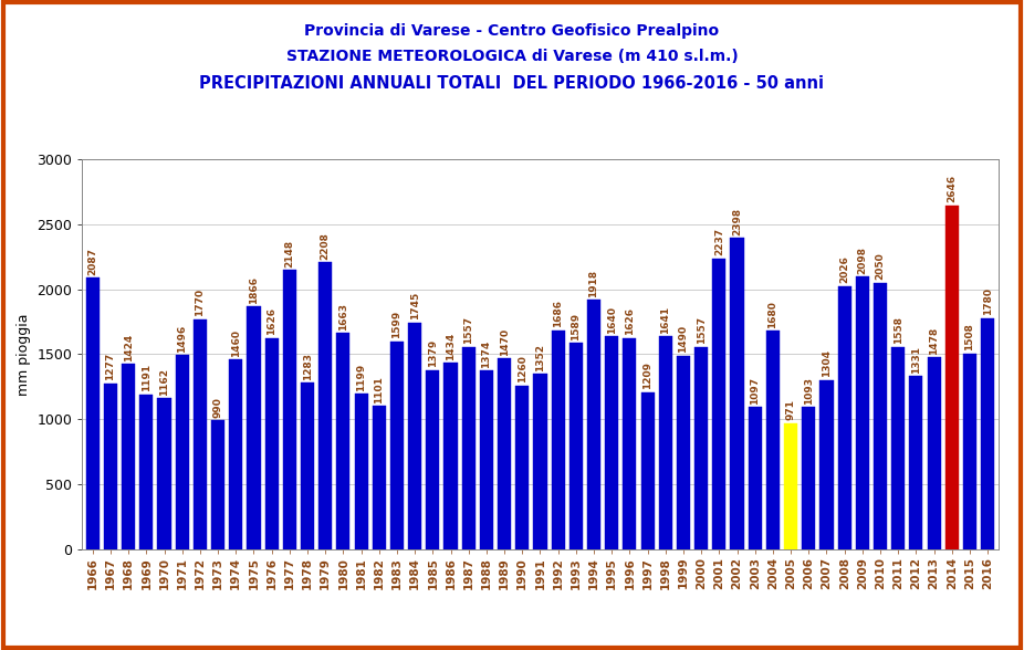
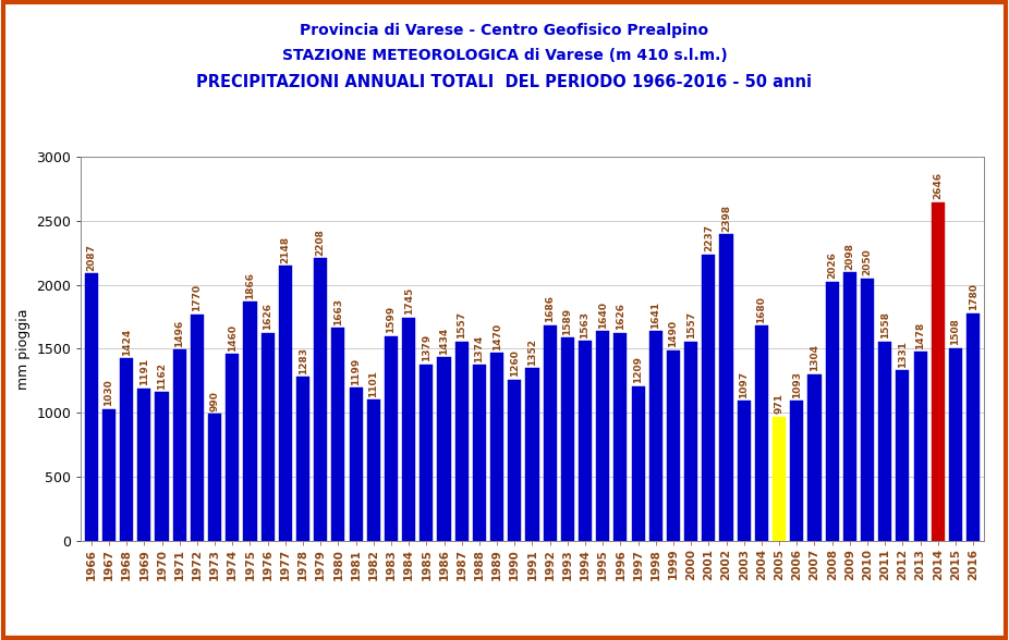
1967: 1277 -> 1030
1994: 1918 -> 1563
